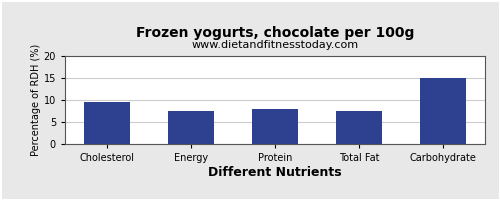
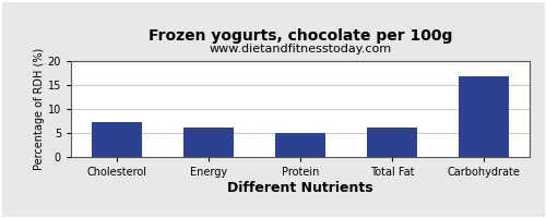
Cholesterol: 9.5 -> 7.2
Energy: 7.5 -> 6.1
Protein: 8.0 -> 5.0
Total Fat: 7.5 -> 6.1
Carbohydrate: 15.0 -> 16.8
